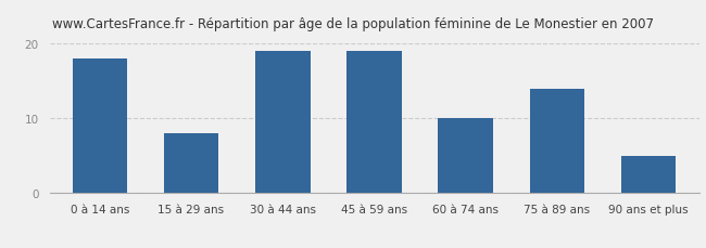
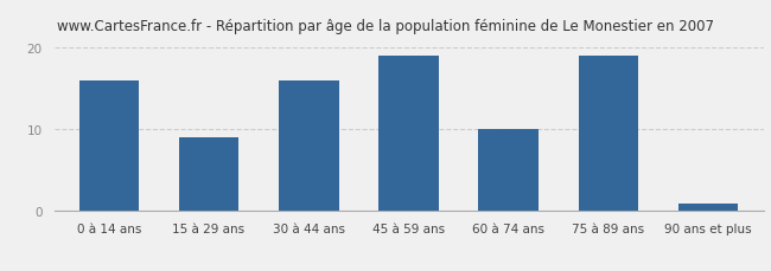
0 à 14 ans: 18 -> 16
15 à 29 ans: 8 -> 9
30 à 44 ans: 19 -> 16
75 à 89 ans: 14 -> 19
90 ans et plus: 5 -> 1
